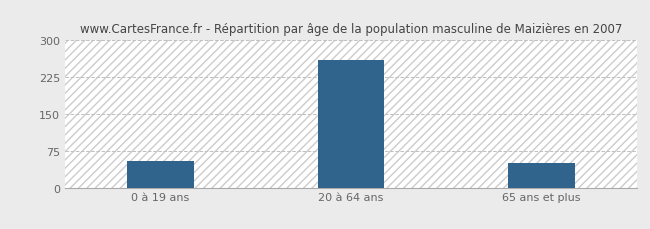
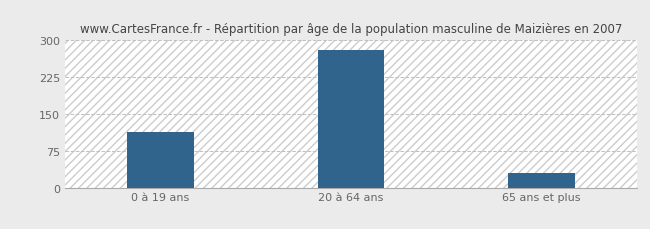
0 à 19 ans: 55 -> 113
20 à 64 ans: 260 -> 281
65 ans et plus: 50 -> 30
